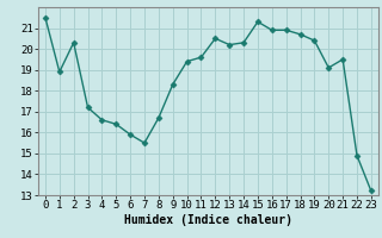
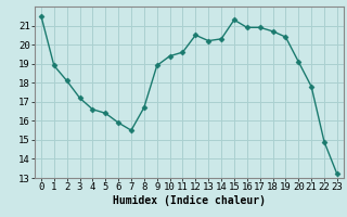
2: 20.3 -> 18.1
9: 18.3 -> 18.9
21: 19.5 -> 17.8
